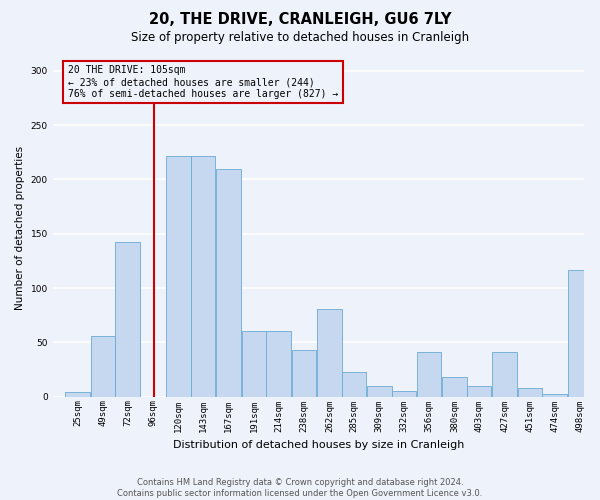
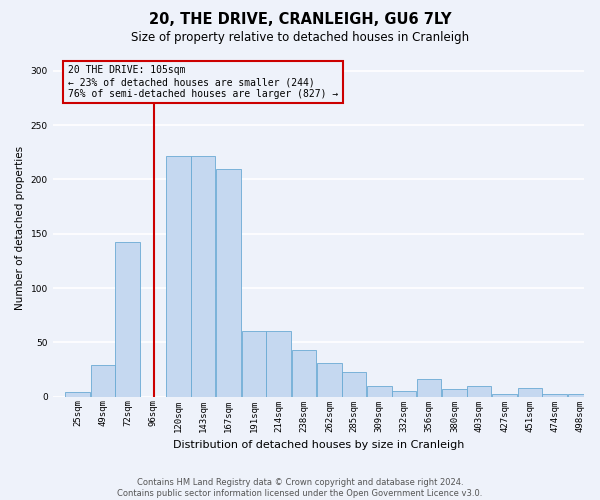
49sqm: 56 -> 29
262sqm: 81 -> 31
356sqm: 41 -> 16
380sqm: 18 -> 7
427sqm: 41 -> 2
498sqm: 117 -> 2
